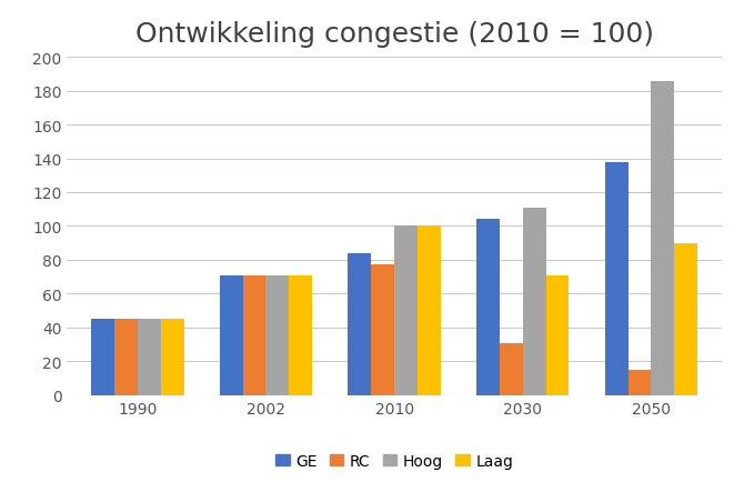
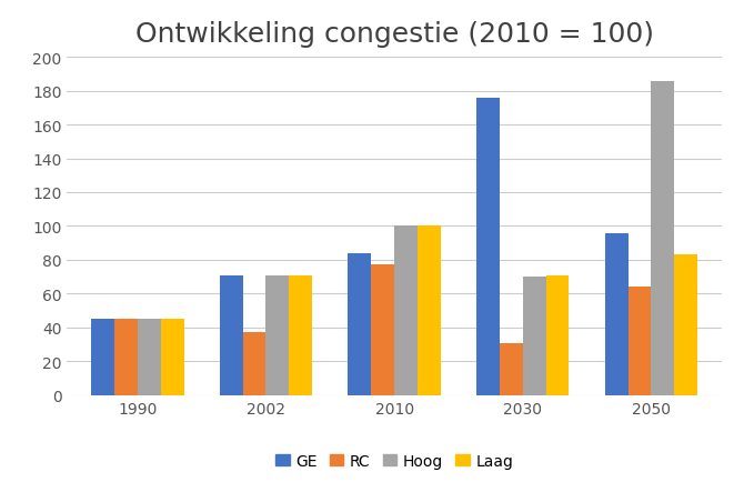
RC/2002: 71 -> 37
GE/2030: 104 -> 176
Hoog/2030: 111 -> 70
GE/2050: 138 -> 96
RC/2050: 15 -> 64
Laag/2050: 90 -> 83
